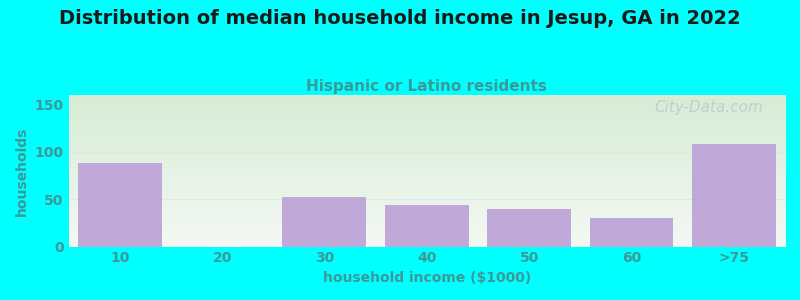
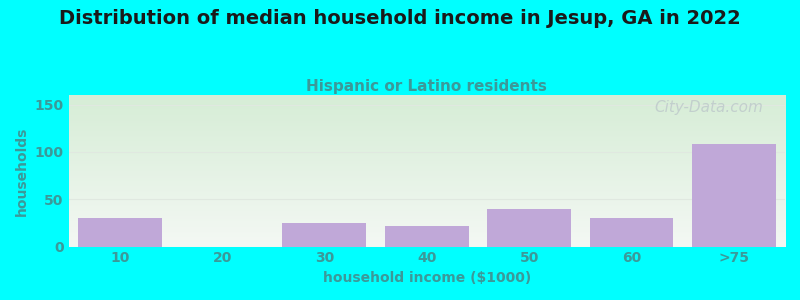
10: 88 -> 30
30: 52 -> 25
40: 44 -> 22
